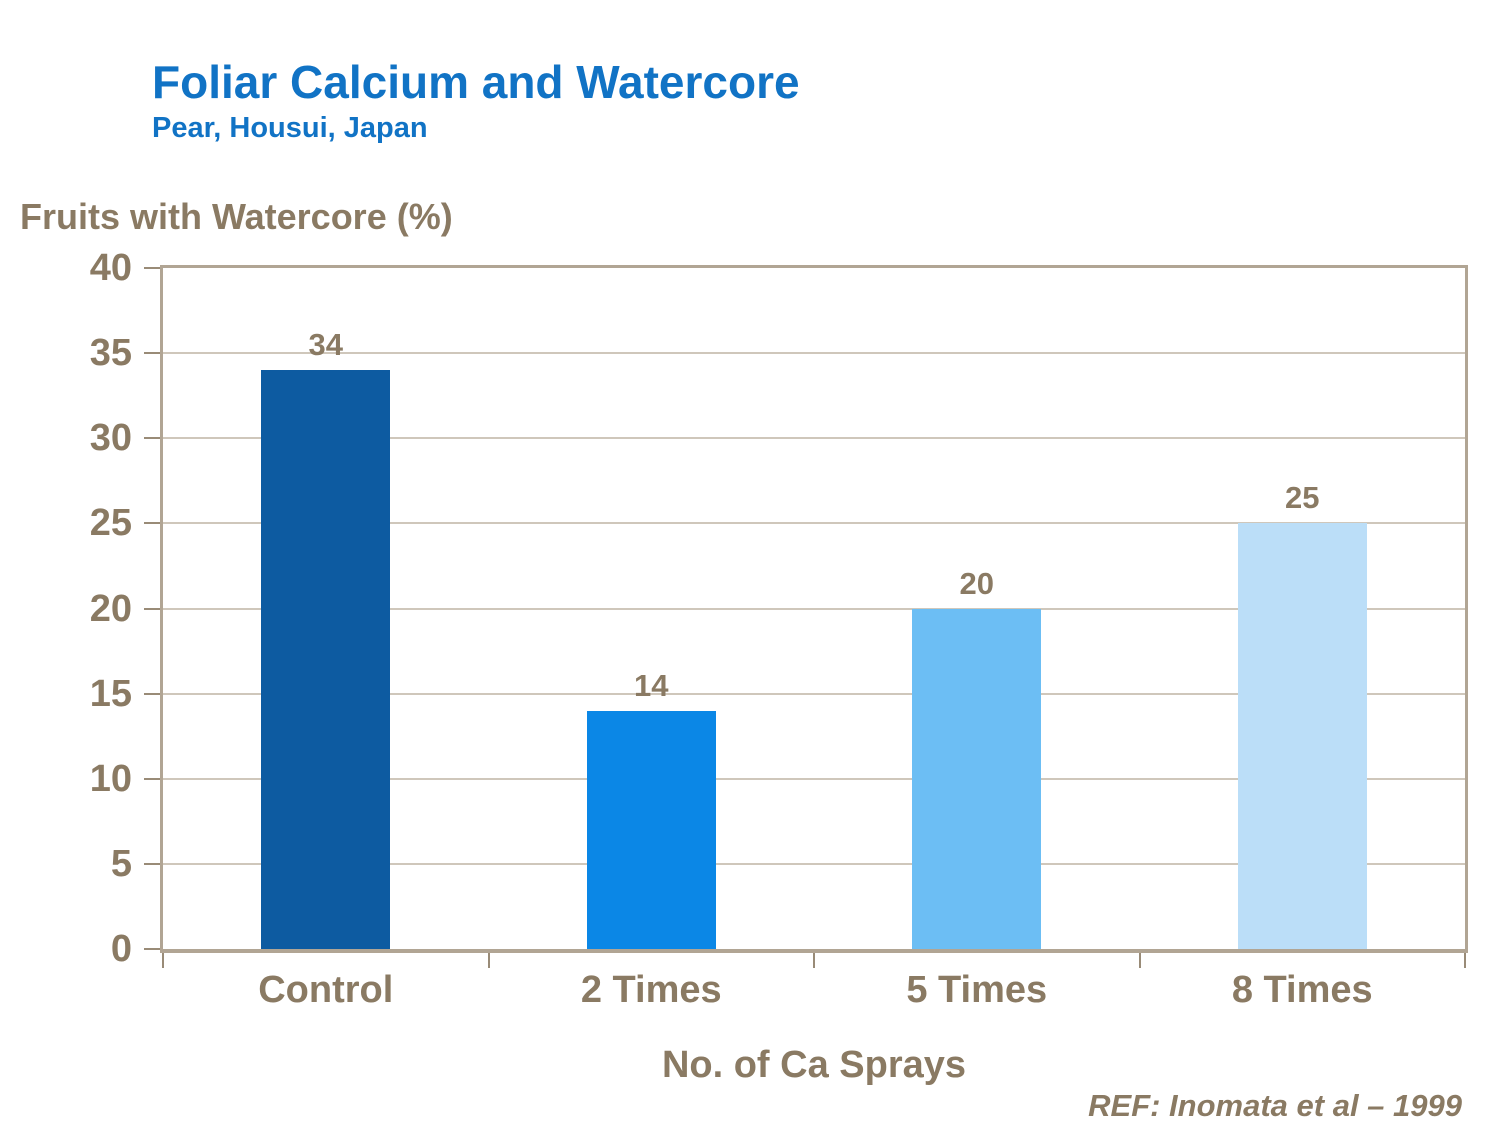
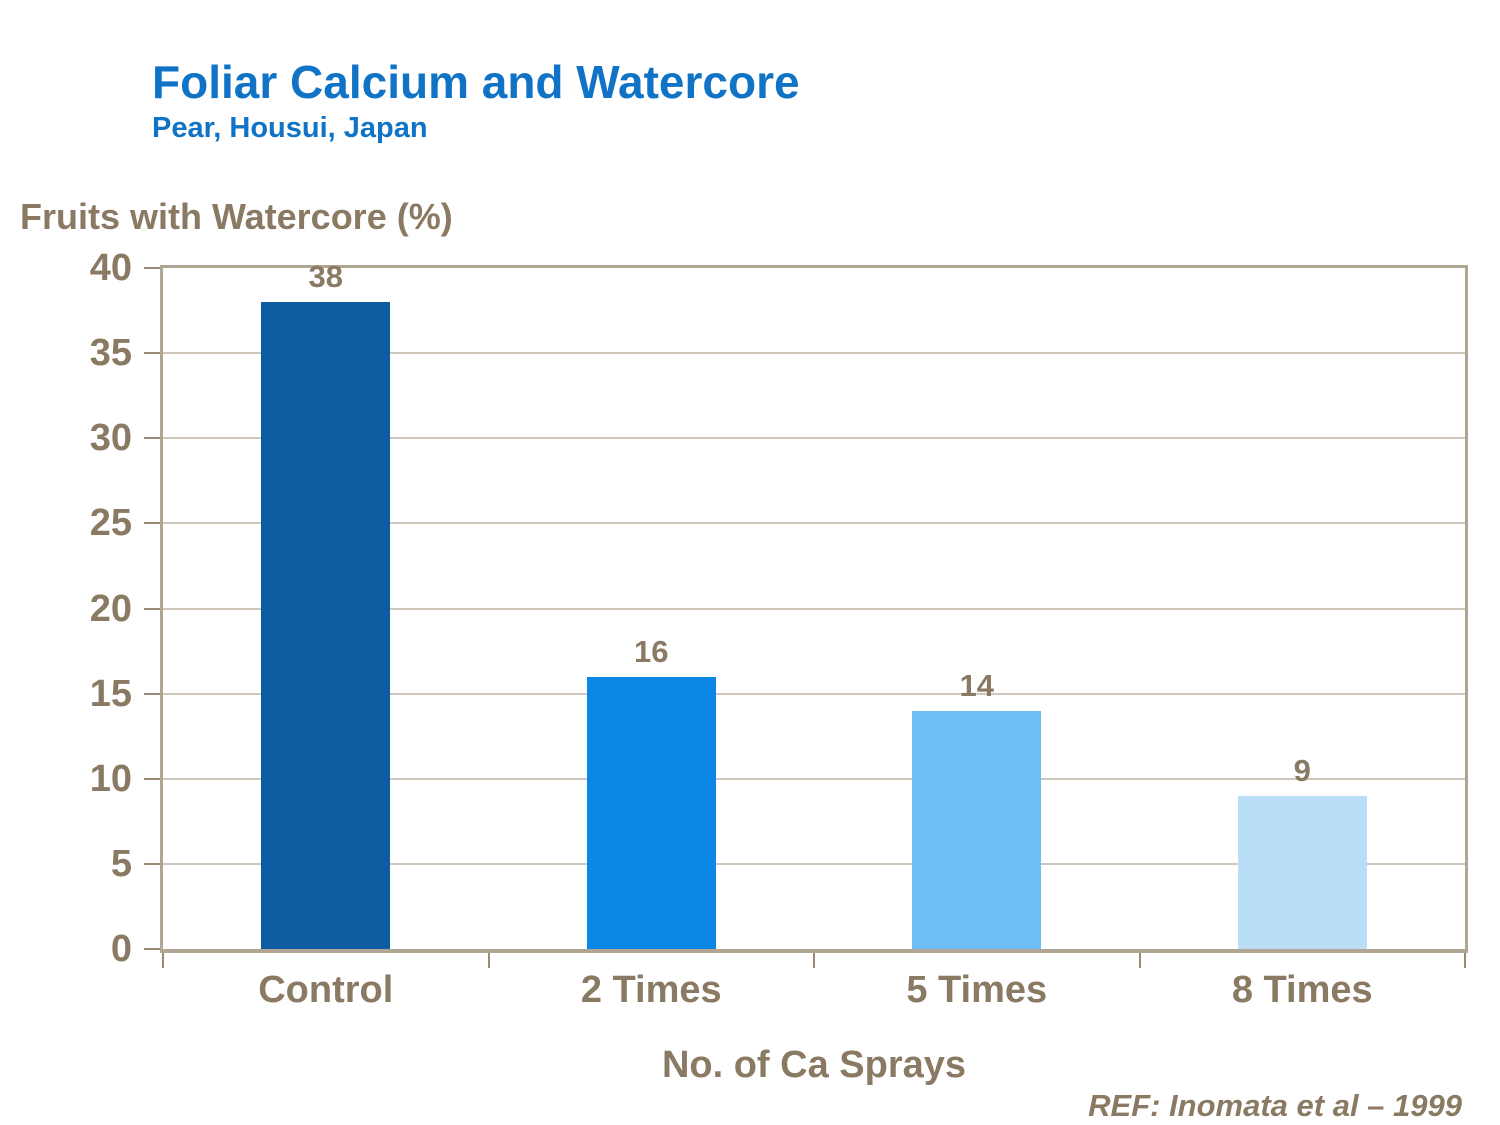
Control: 34 -> 38
2 Times: 14 -> 16
5 Times: 20 -> 14
8 Times: 25 -> 9
